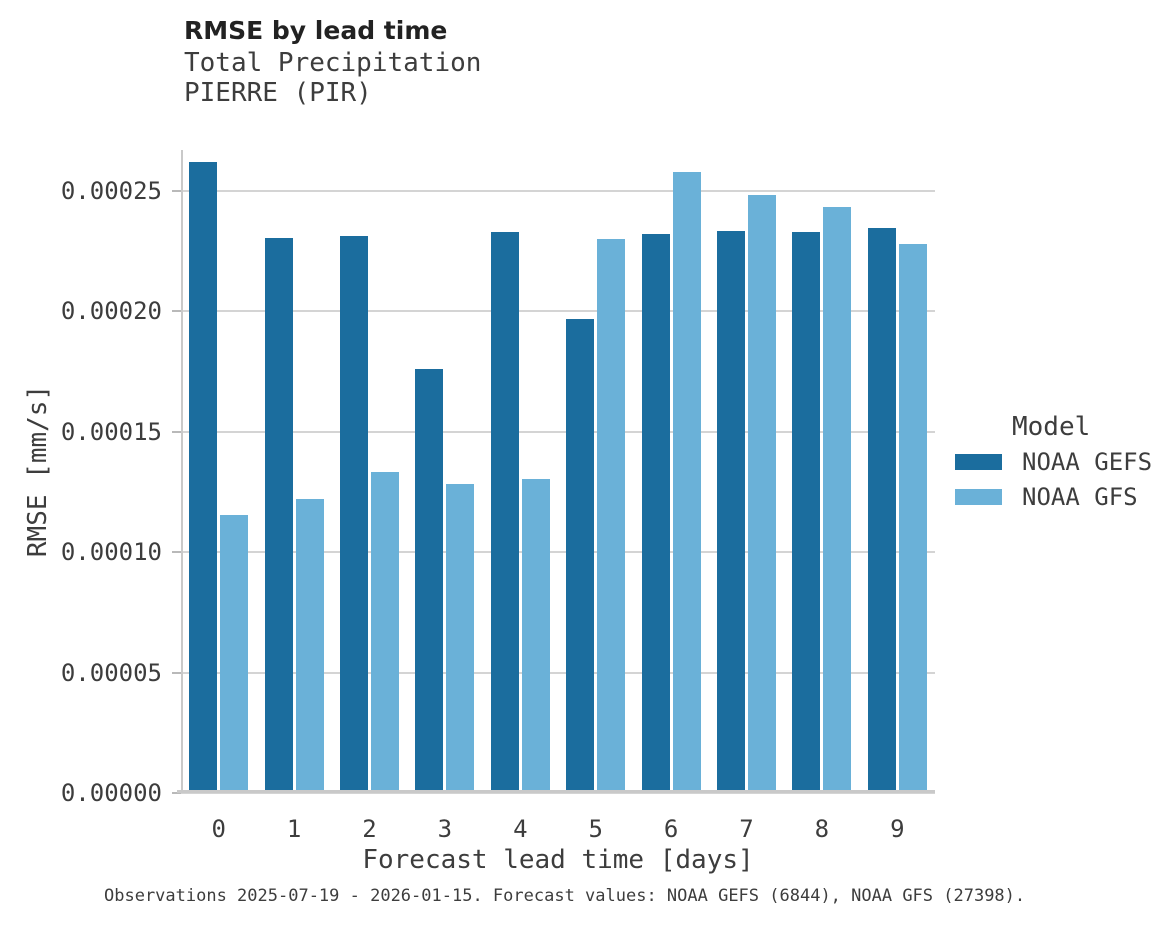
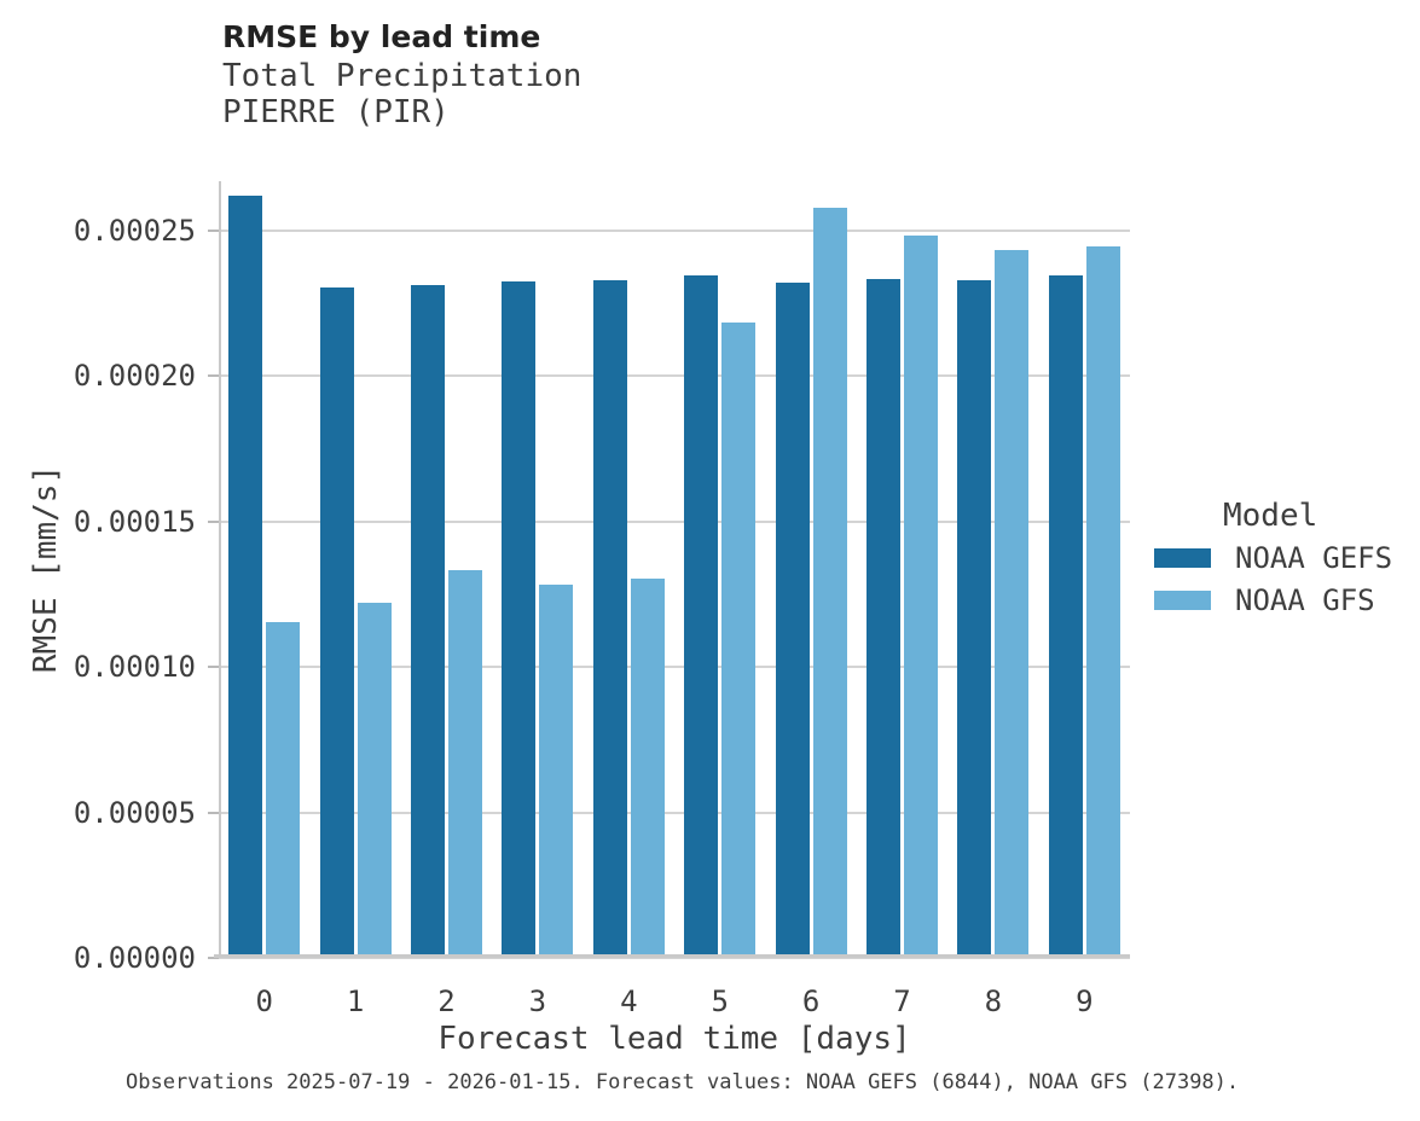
NOAA GEFS/3: 0.000176 -> 0.000233
NOAA GEFS/5: 0.000197 -> 0.000235
NOAA GFS/5: 0.000230 -> 0.000218
NOAA GFS/9: 0.000228 -> 0.000244
